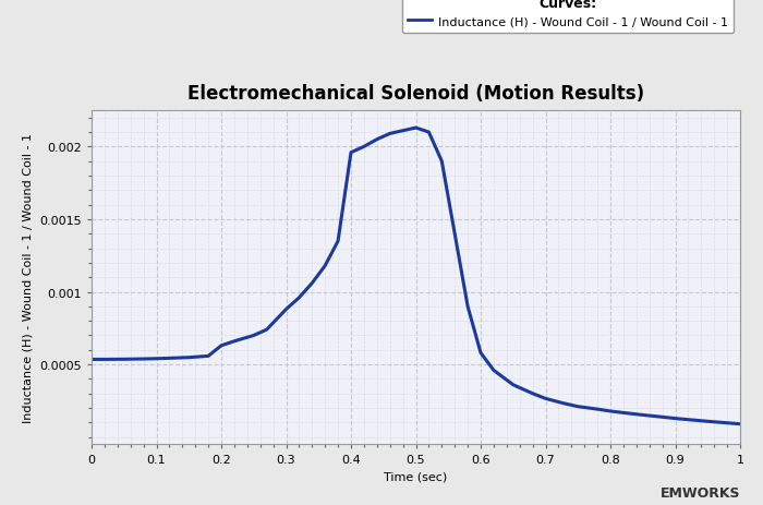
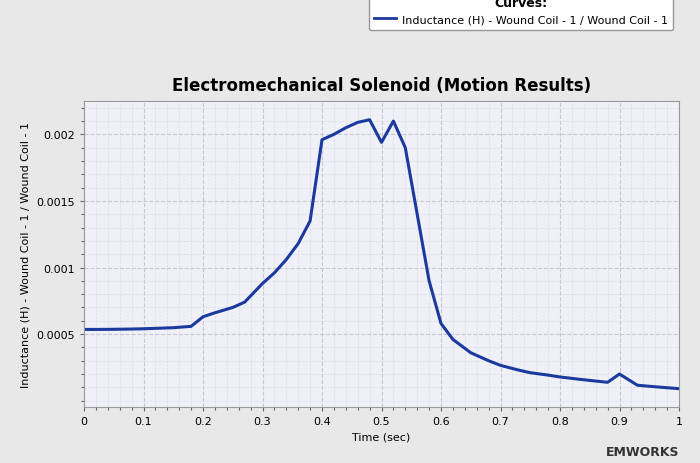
0.5: 0.002130 -> 0.001940
0.9: 0.000128 -> 0.000200
